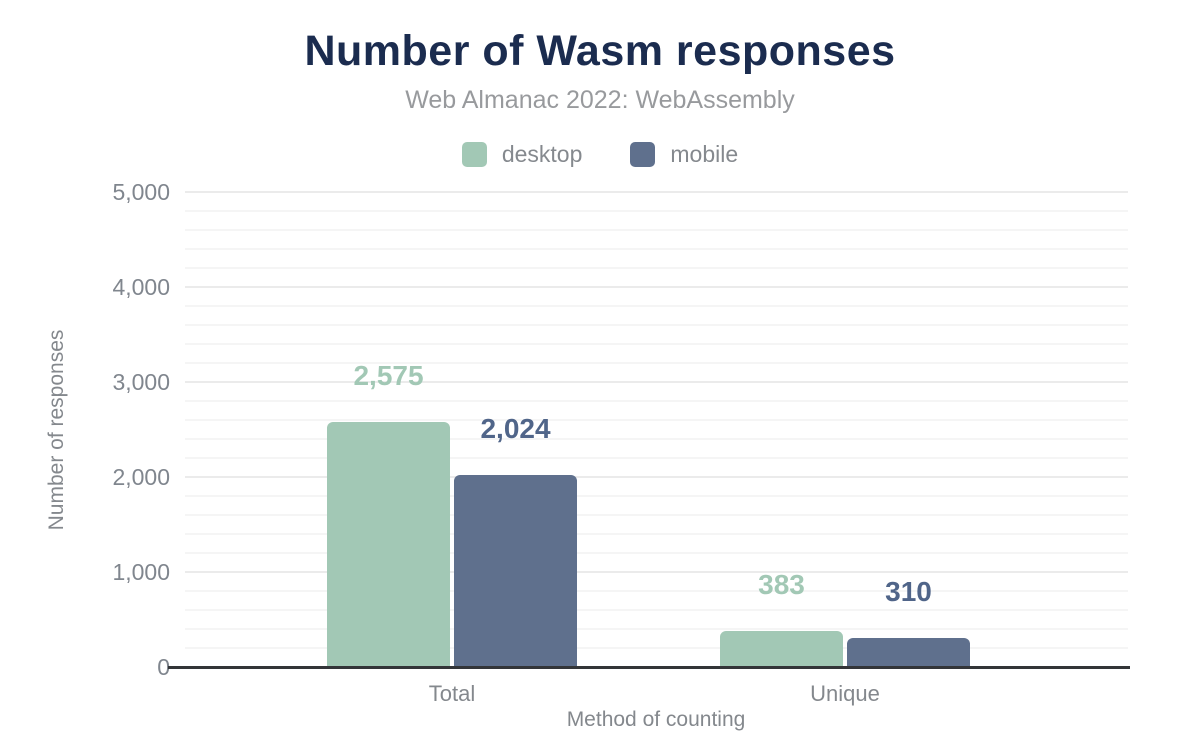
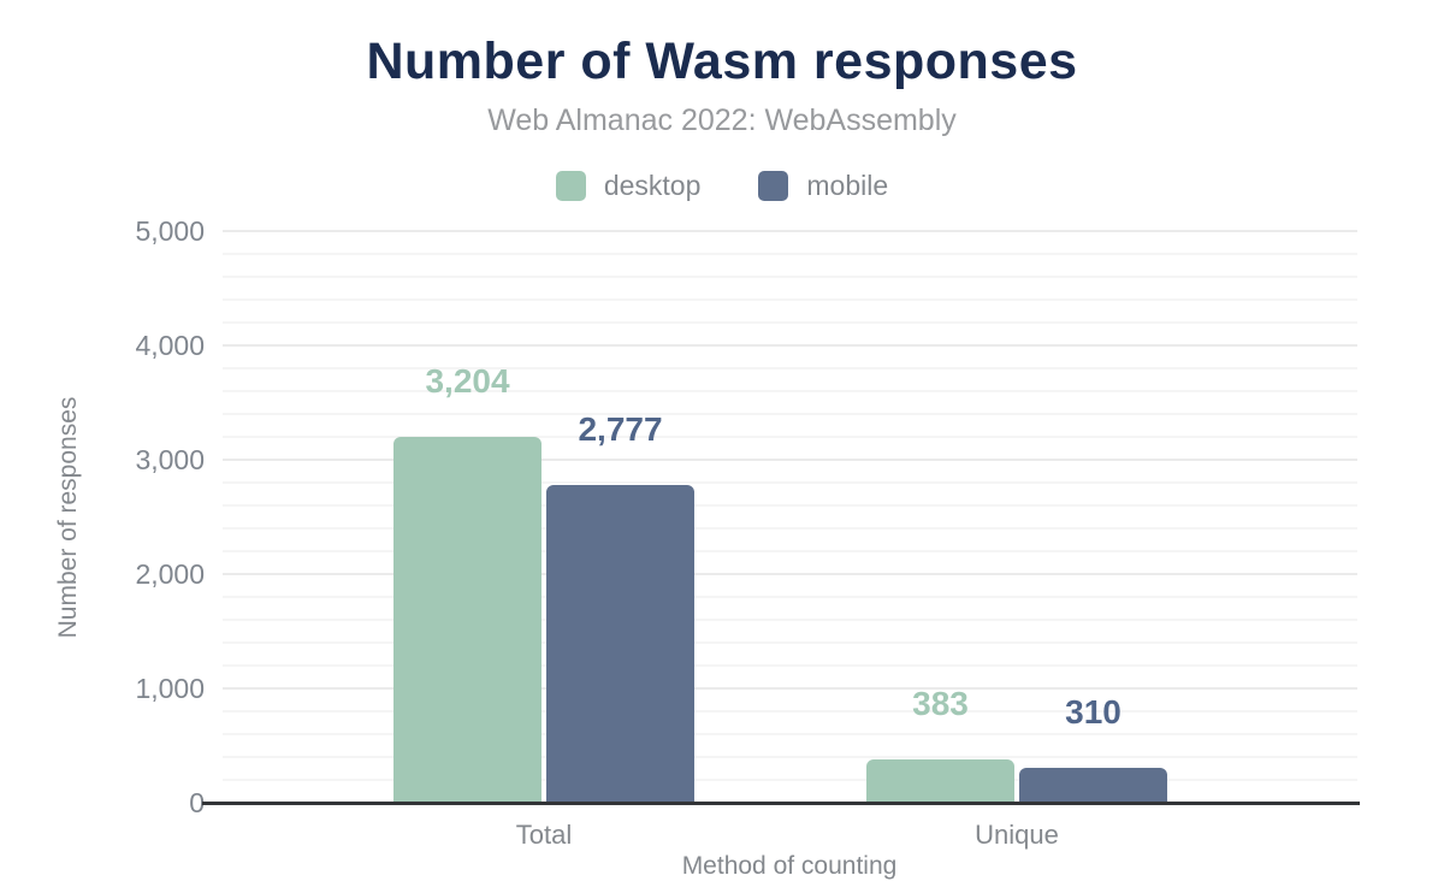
desktop/Total: 2,575 -> 3,204
mobile/Total: 2,024 -> 2,777
